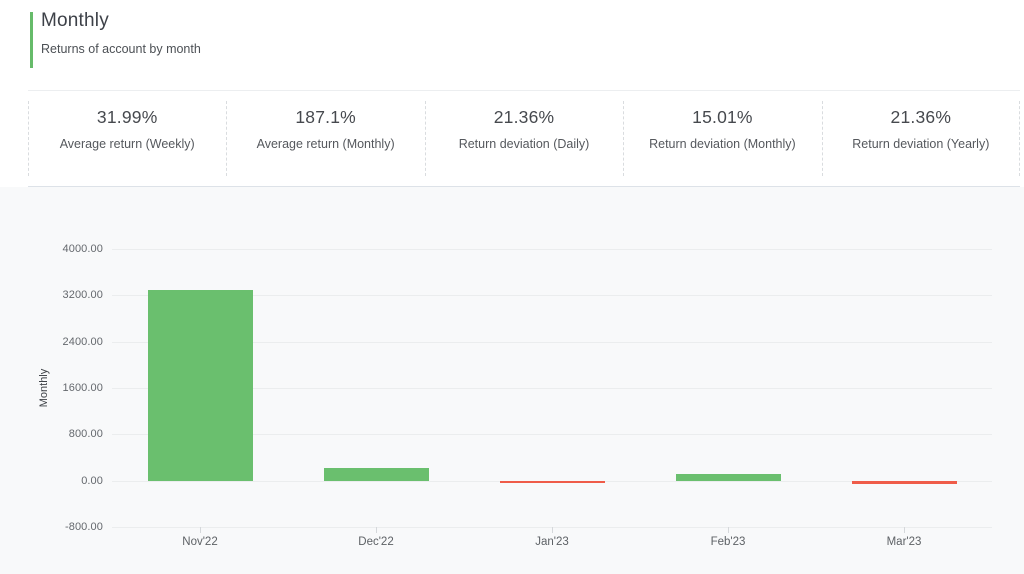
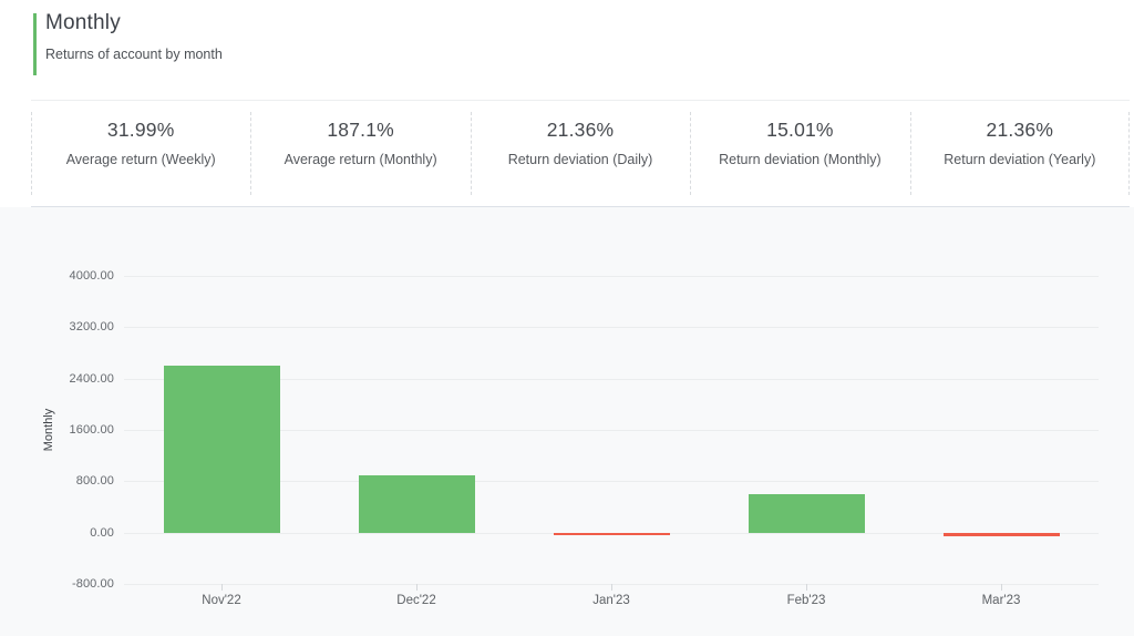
Nov'22: 3300 -> 2600
Dec'22: 200 -> 900
Feb'23: 100 -> 600
